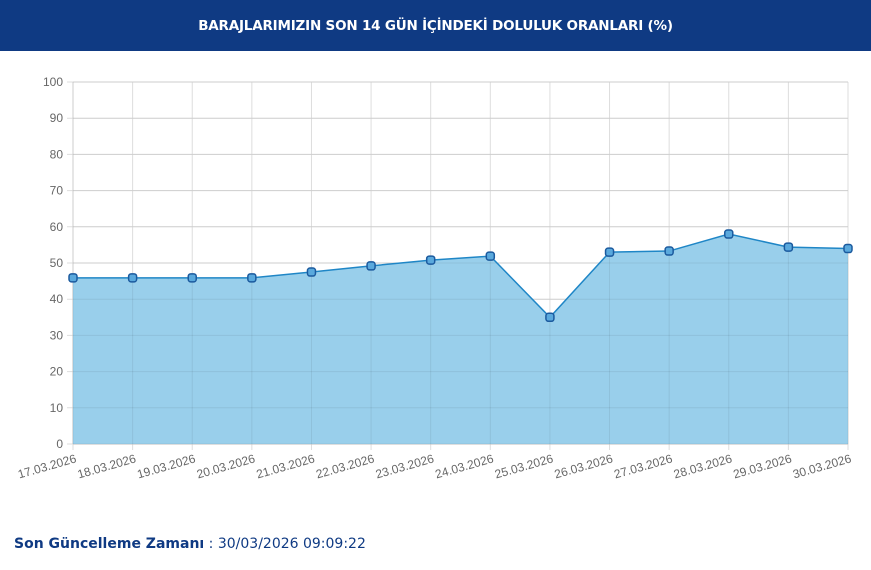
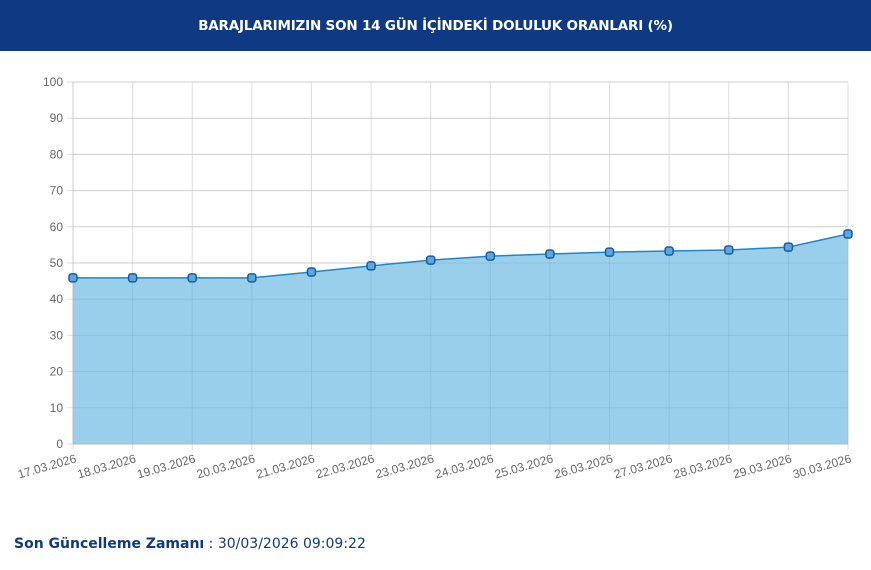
25.03.2026: 35 -> 52
28.03.2026: 58 -> 54
30.03.2026: 54 -> 58
